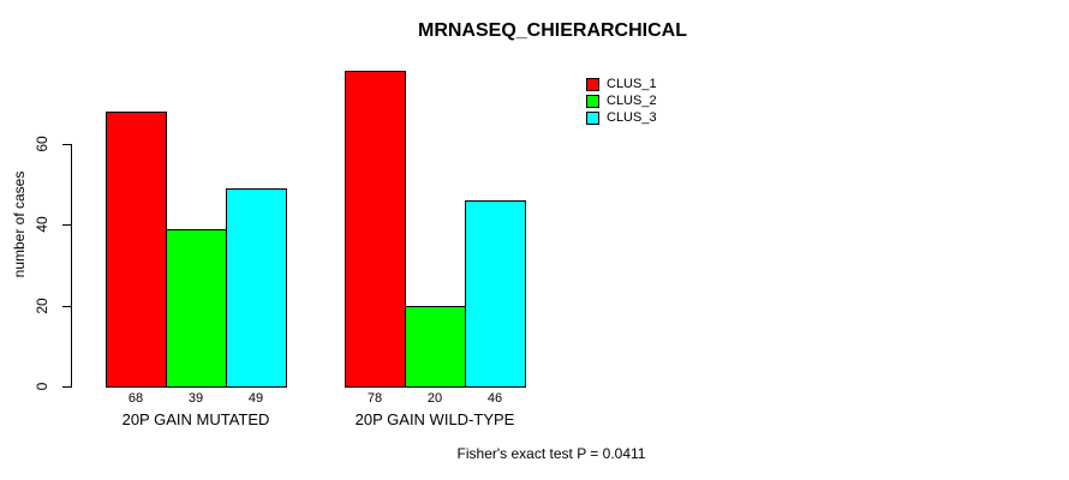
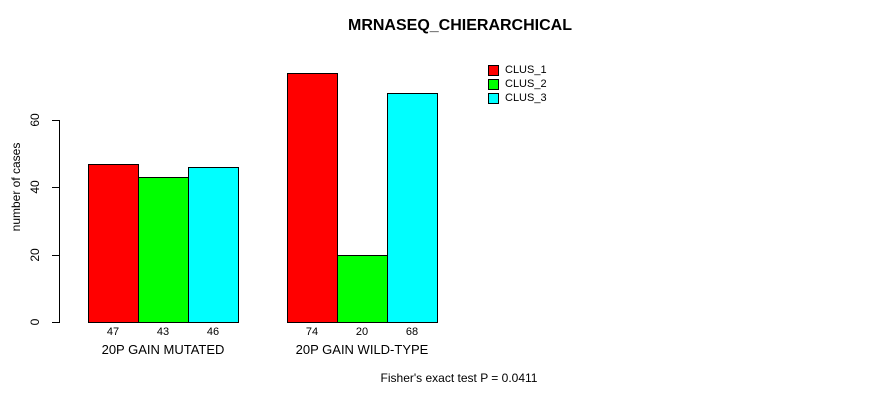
CLUS_1/20P GAIN MUTATED: 68 -> 47
CLUS_2/20P GAIN MUTATED: 39 -> 43
CLUS_3/20P GAIN MUTATED: 49 -> 46
CLUS_1/20P GAIN WILD-TYPE: 78 -> 74
CLUS_3/20P GAIN WILD-TYPE: 46 -> 68
